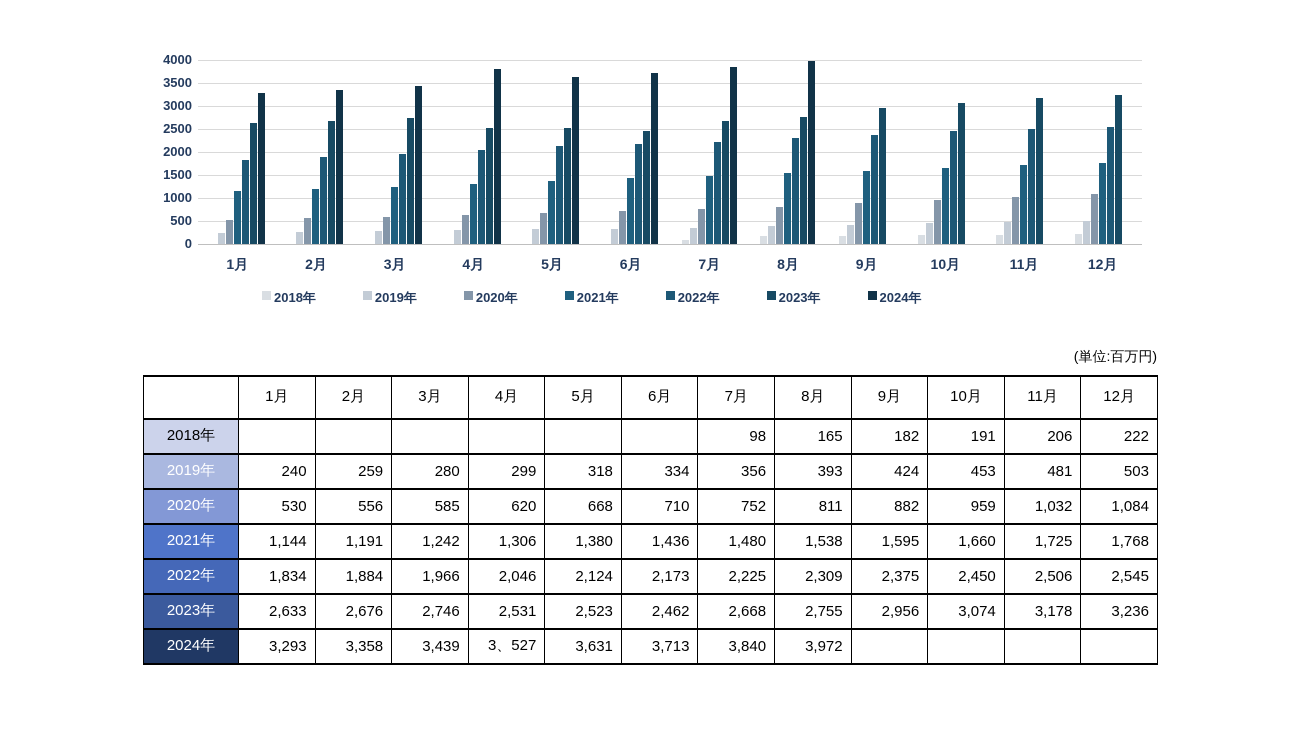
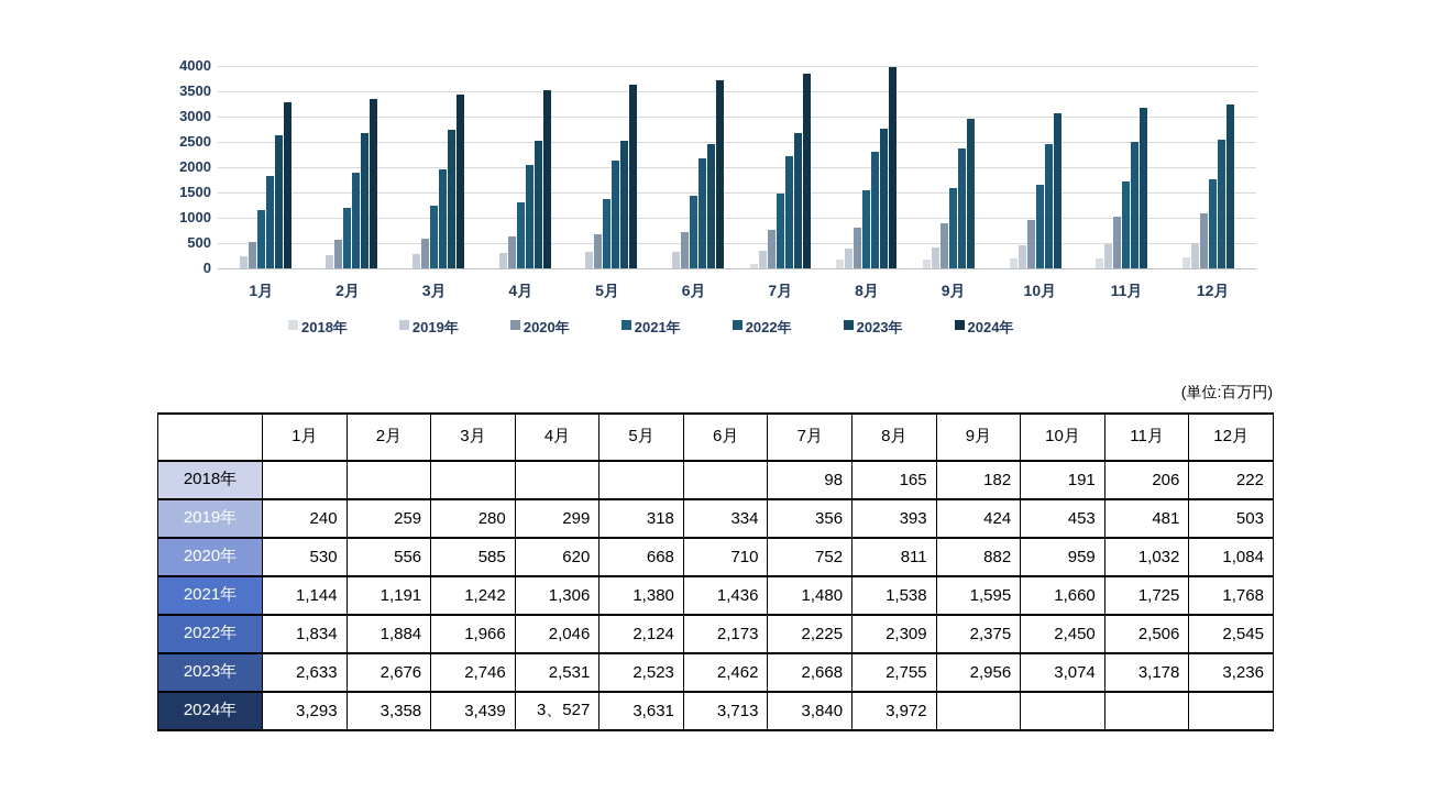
2024年/4月: 3800 -> 3500
